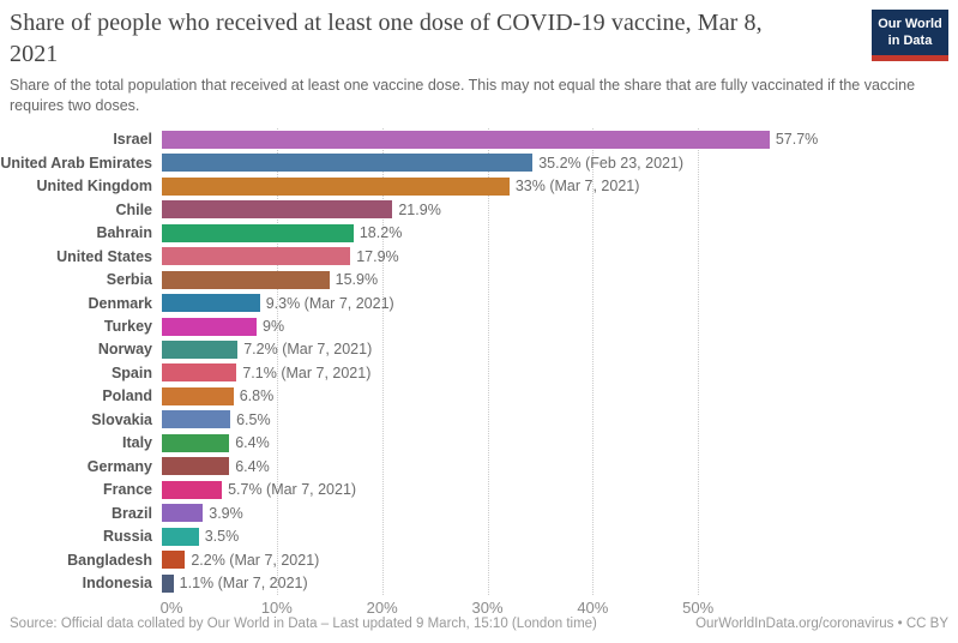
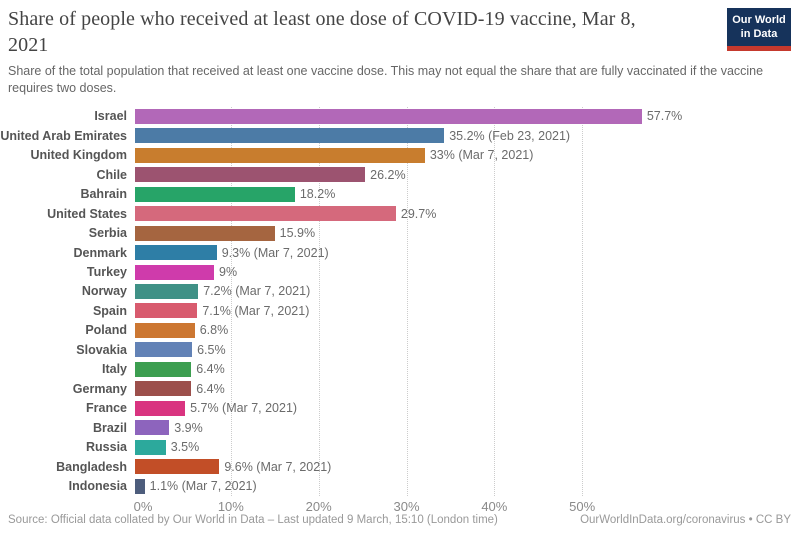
Chile: 21.9% -> 26.2%
United States: 17.9% -> 29.7%
Bangladesh: 2.2% -> 9.6%
